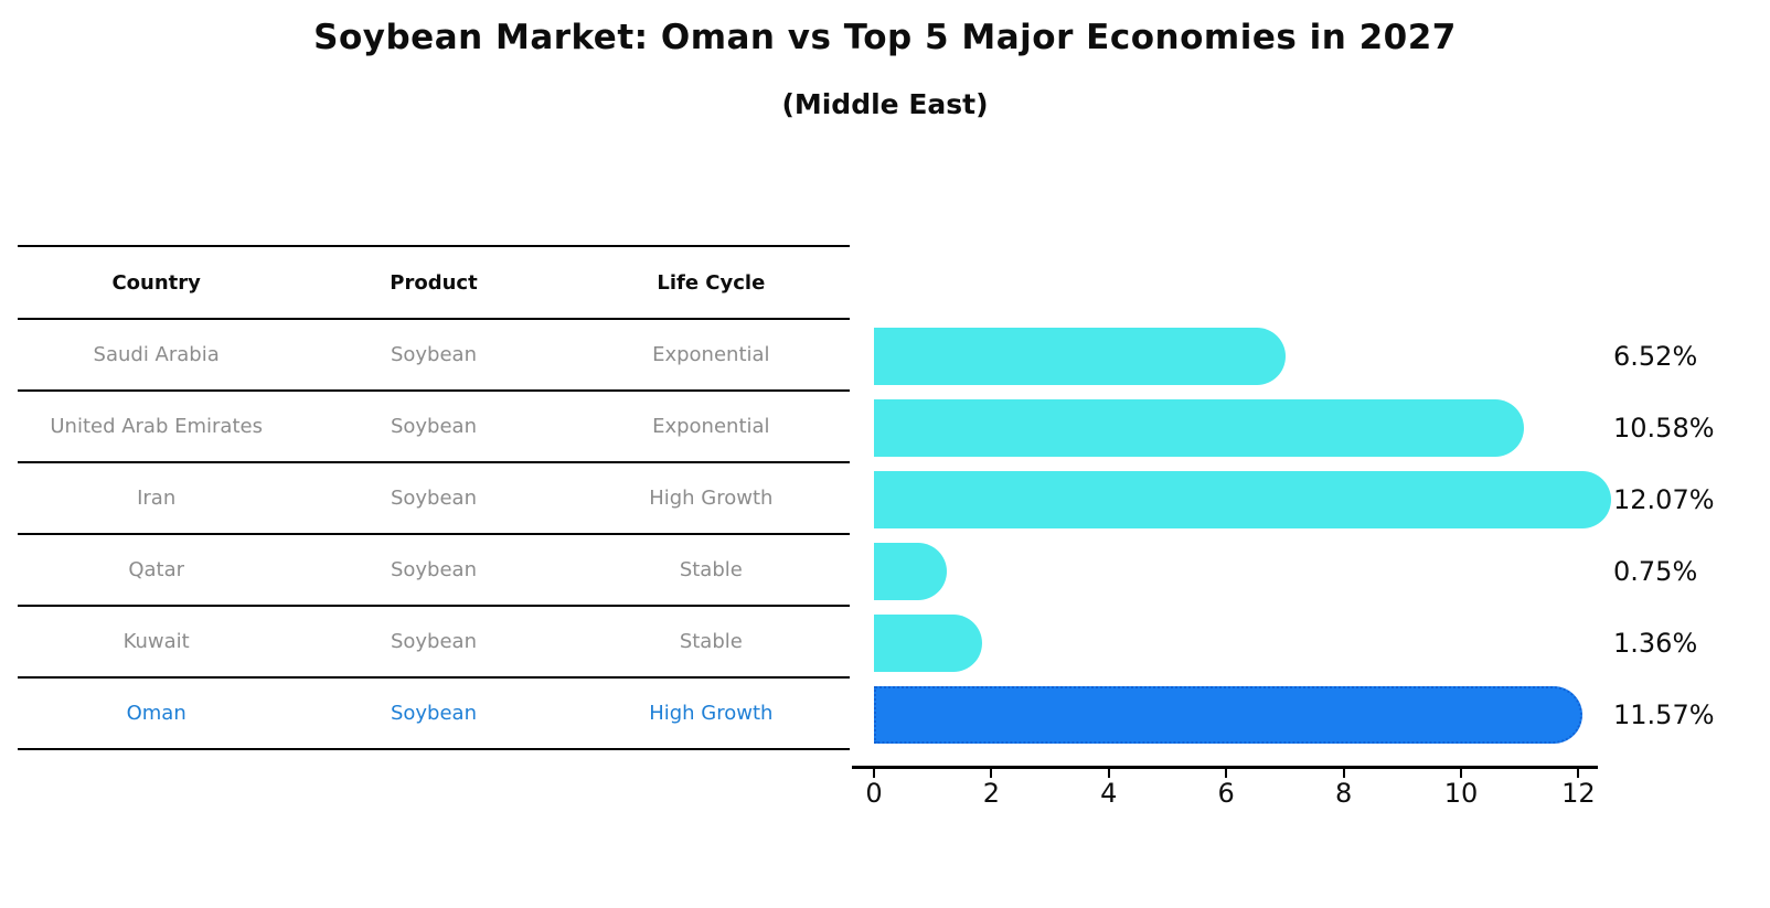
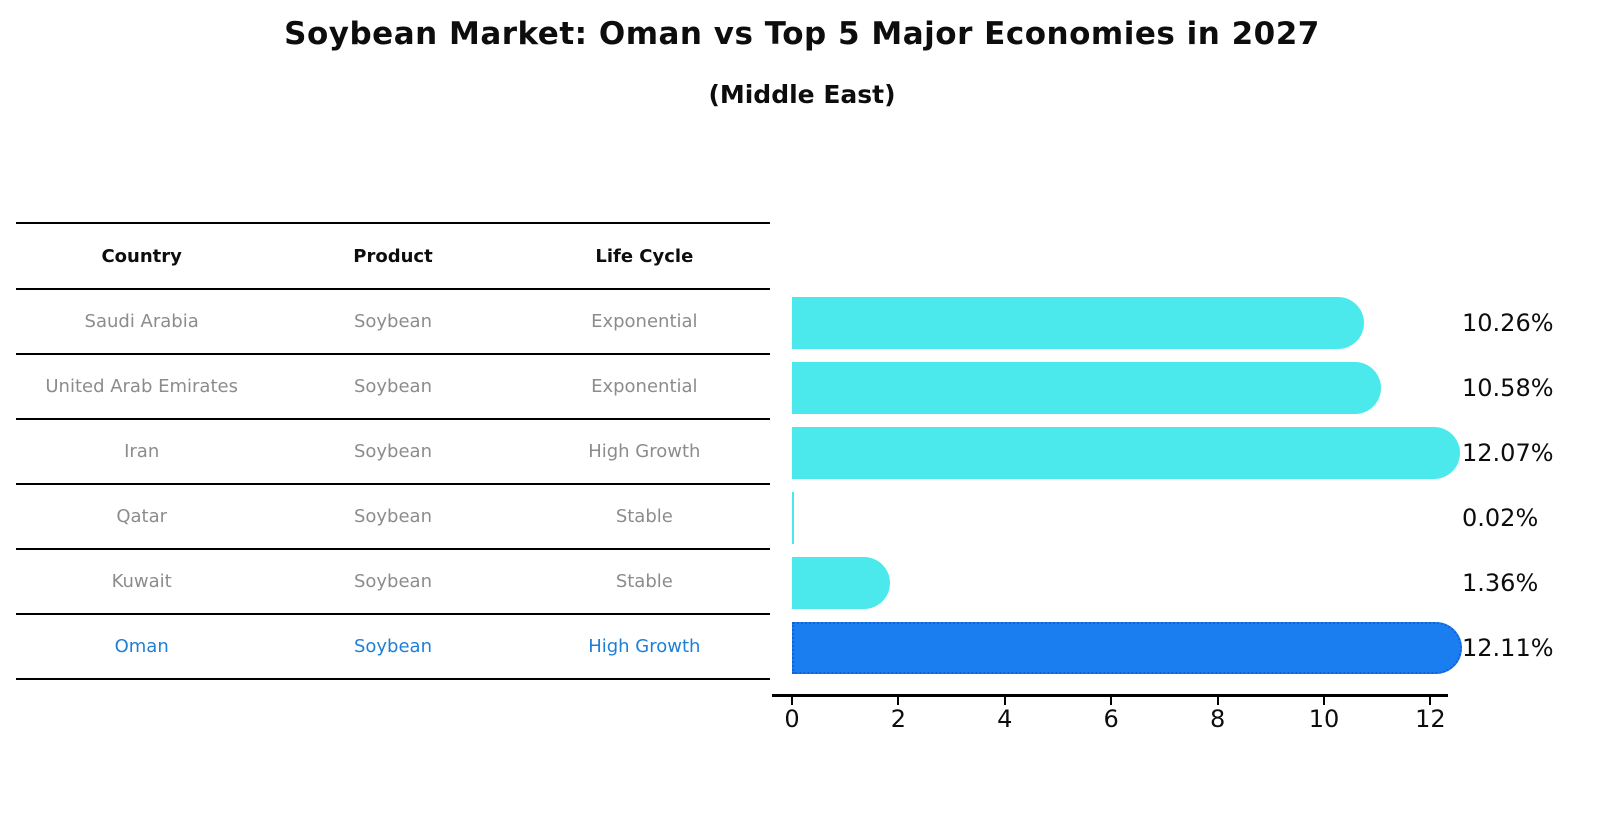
Saudi Arabia: 6.52% -> 10.26%
Qatar: 0.75% -> 0.02%
Oman: 11.57% -> 12.11%
